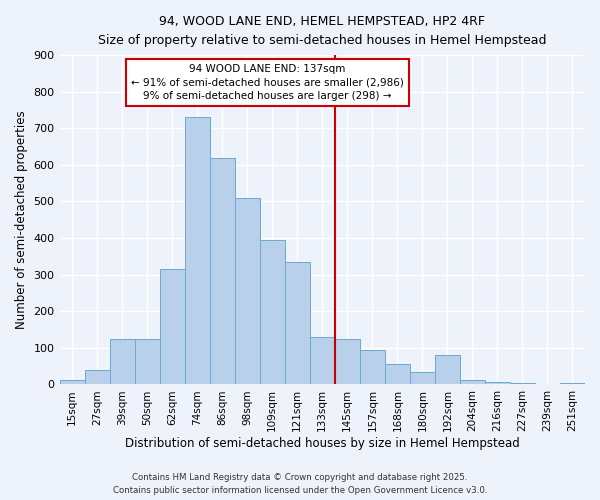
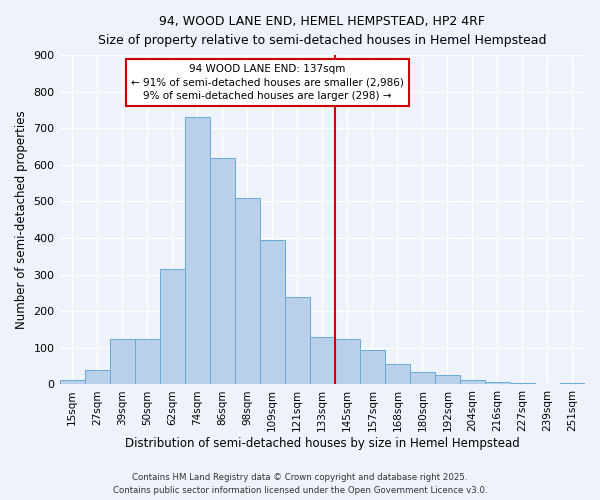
121sqm: 335 -> 240
192sqm: 80 -> 25
